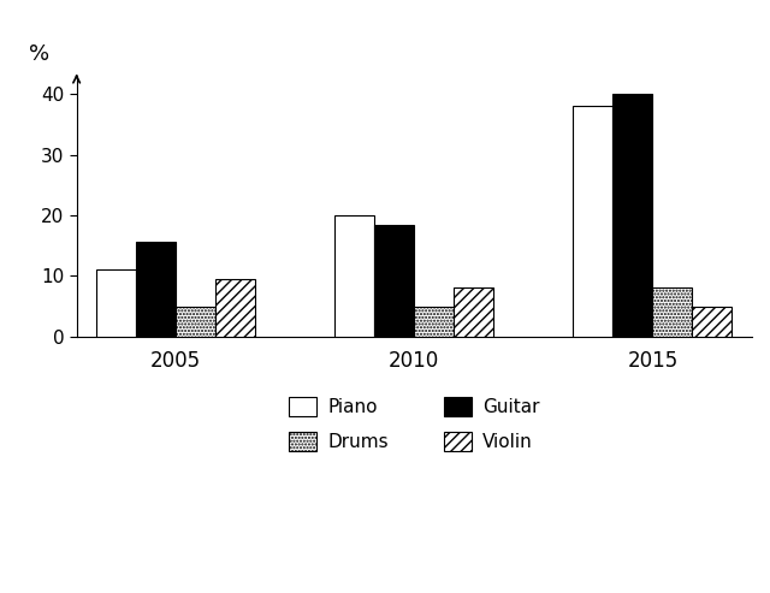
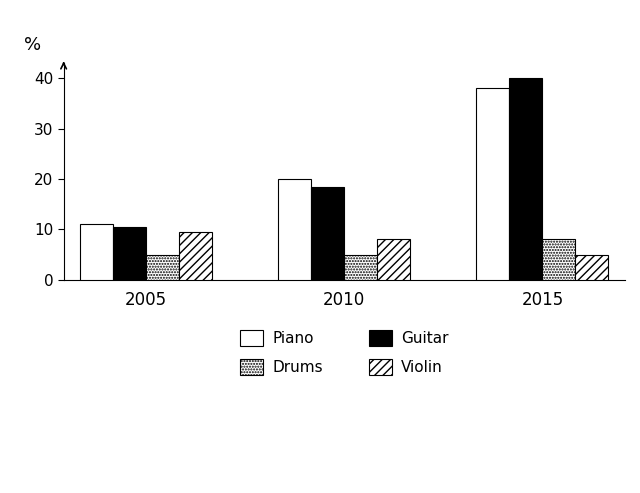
Guitar/2005: 15.6 -> 10.5
